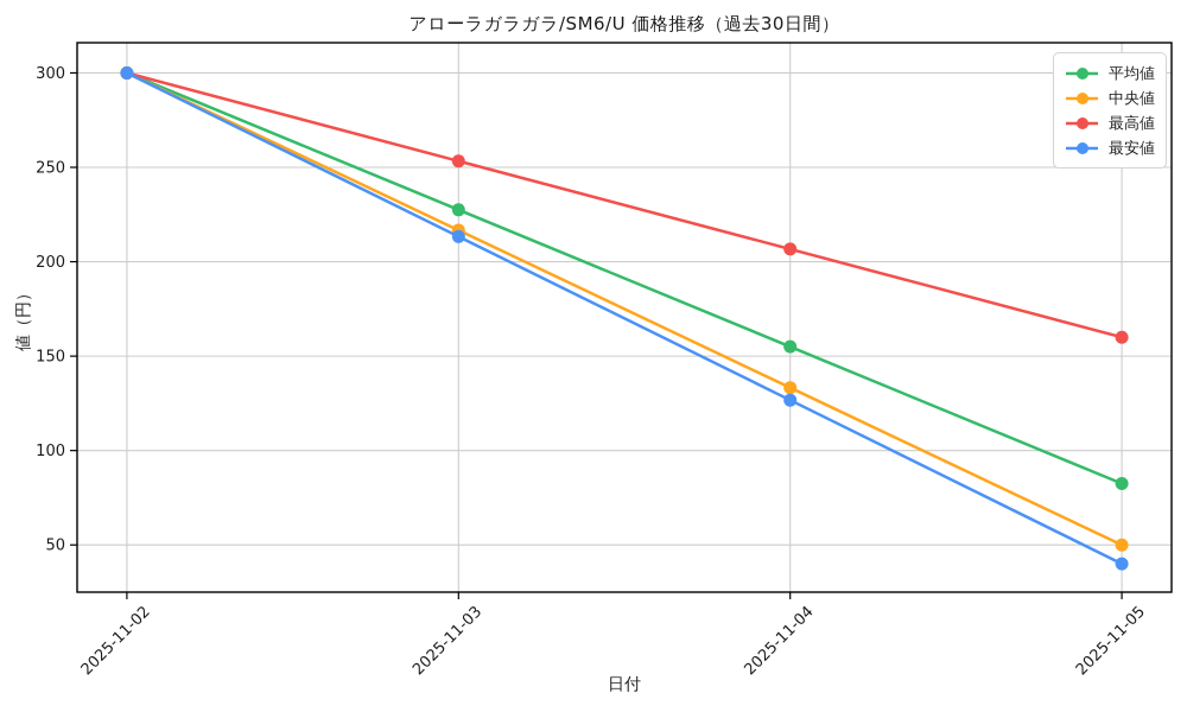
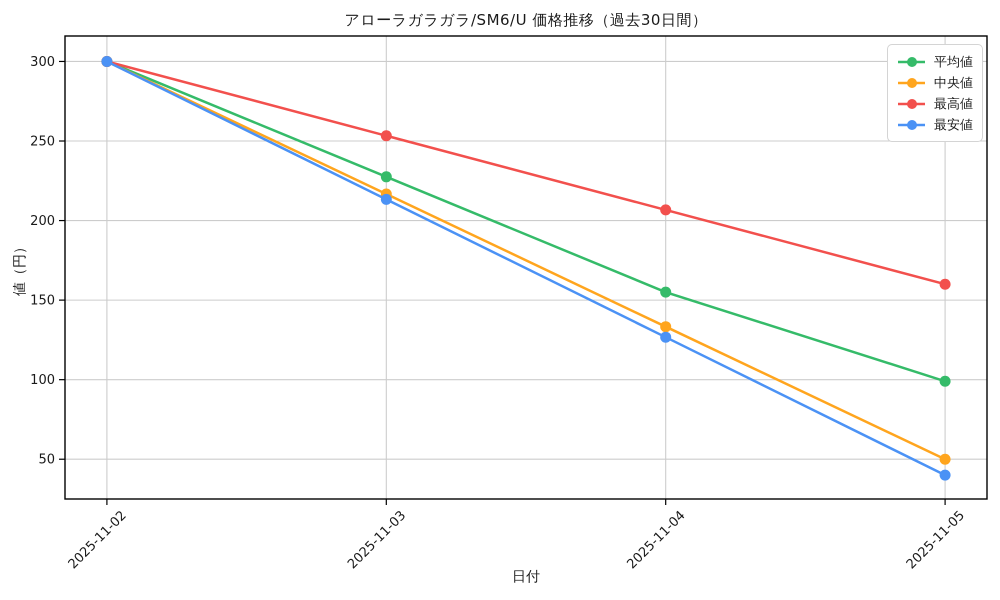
平均値/2025-11-05: 82 -> 99
